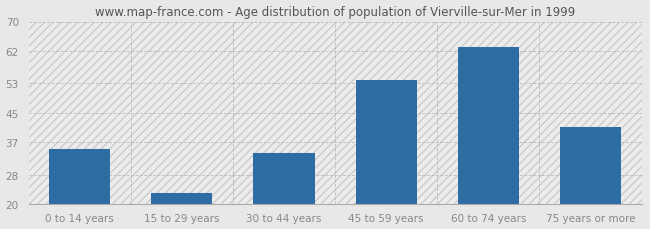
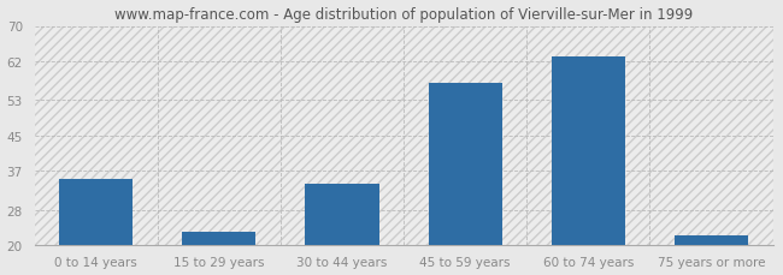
45 to 59 years: 54 -> 57
75 years or more: 41 -> 22
